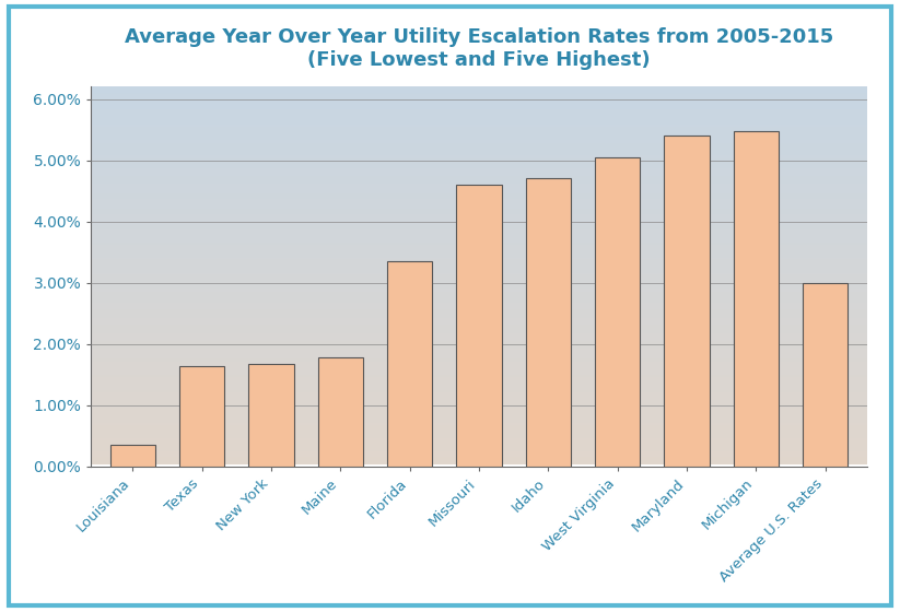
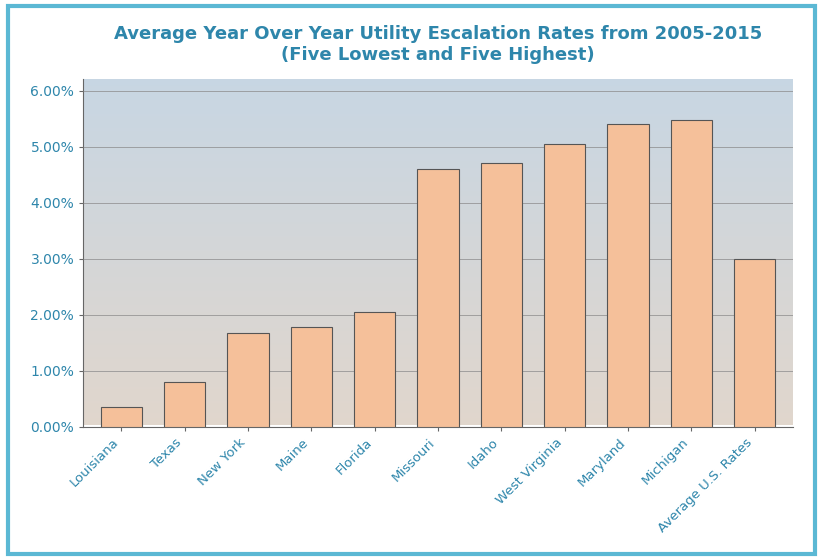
Texas: 1.64% -> 0.80%
Florida: 3.36% -> 2.05%
